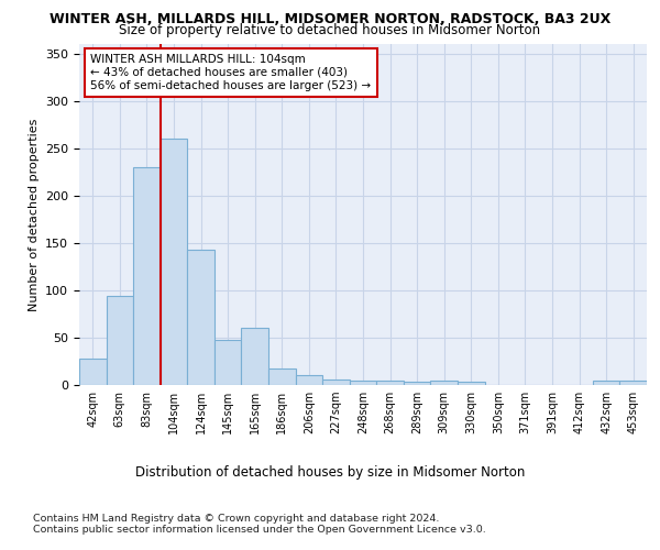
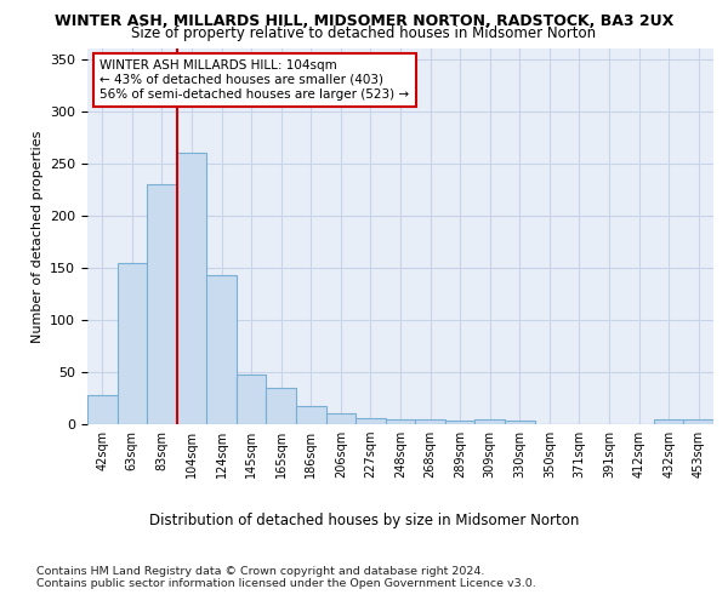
63sqm: 94 -> 155
165sqm: 60 -> 35
